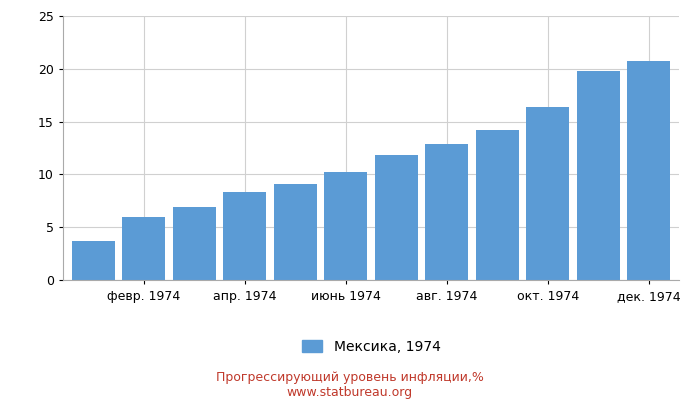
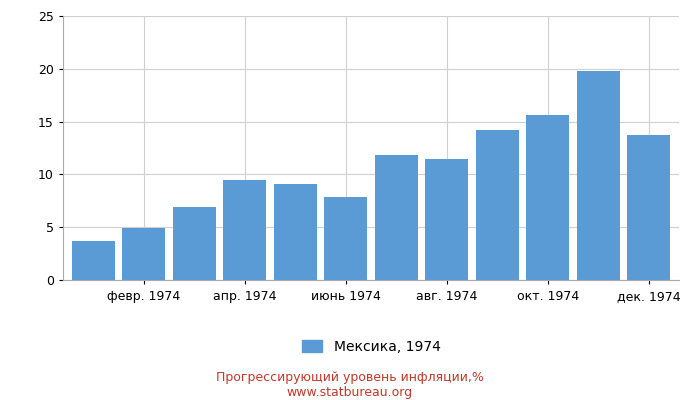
февр. 1974: 6.0 -> 4.9
апр. 1974: 8.3 -> 9.5
июнь 1974: 10.2 -> 7.9
авг. 1974: 12.9 -> 11.5
окт. 1974: 16.4 -> 15.6
дек. 1974: 20.7 -> 13.7
